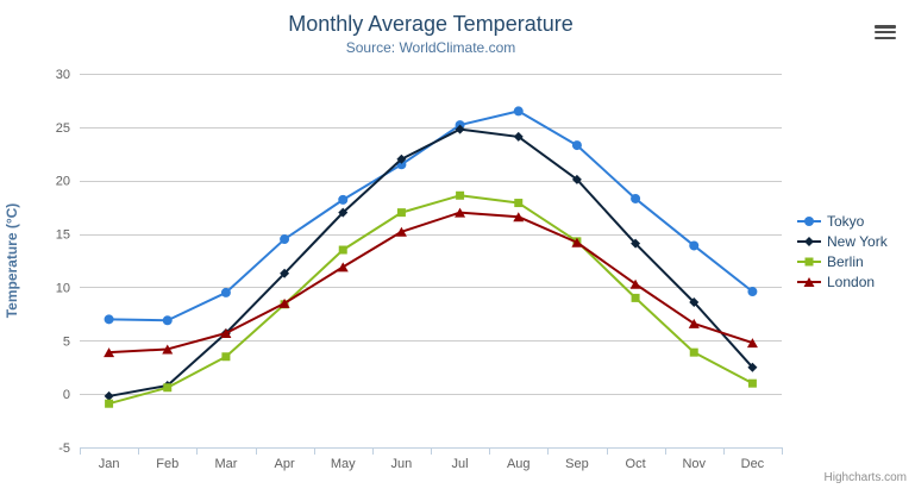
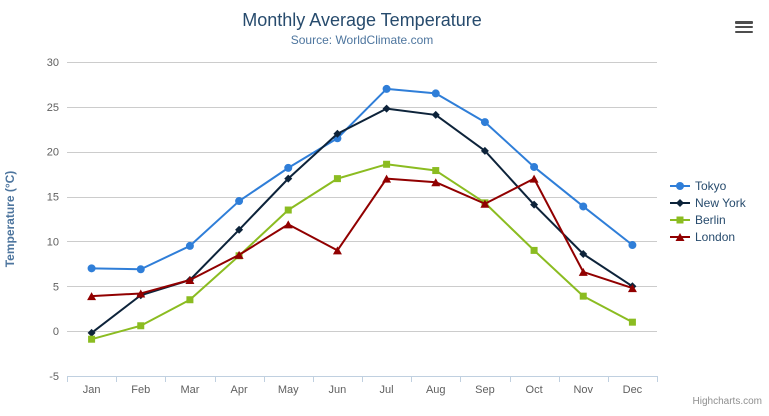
New York/Feb: 1 -> 4
London/Jun: 15 -> 9
Tokyo/Jul: 25 -> 27
London/Oct: 10 -> 17
New York/Dec: 2 -> 5
